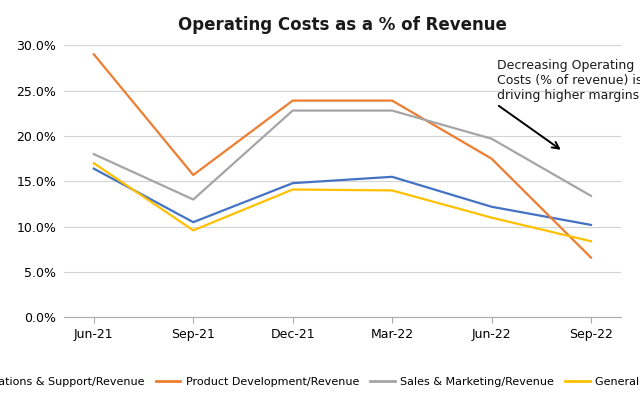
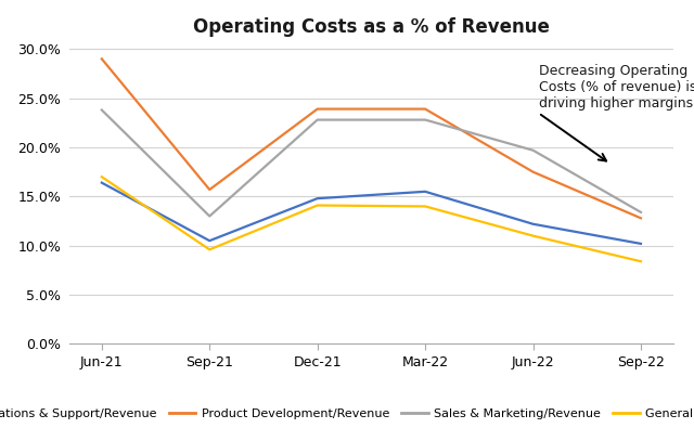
Sales & Marketing/Revenue/Jun-21: 18.0% -> 23.8%
Product Development/Revenue/Sep-22: 6.6% -> 12.8%
